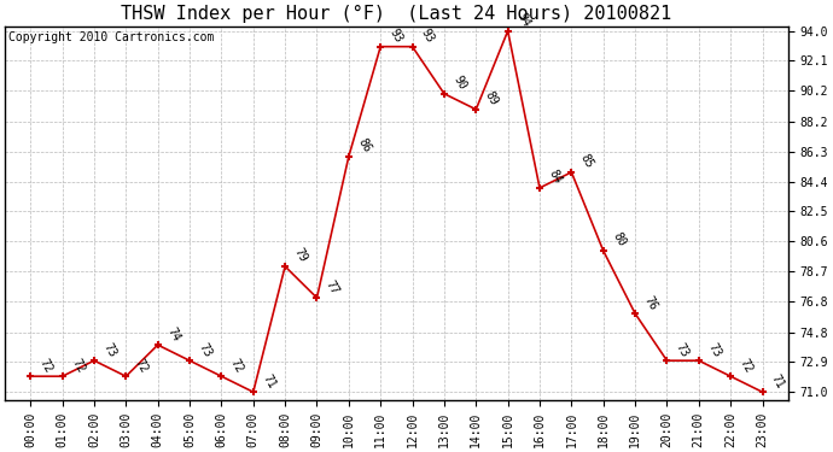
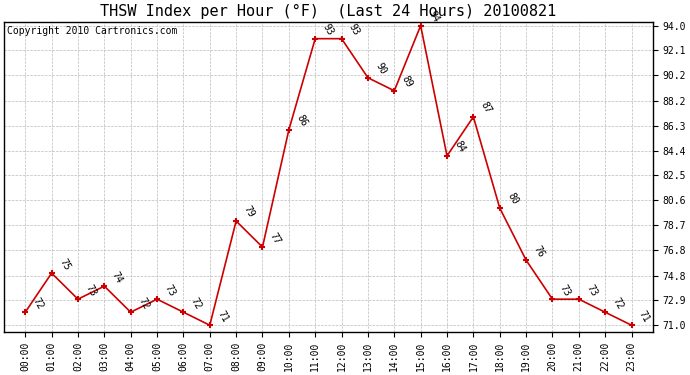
01:00: 72 -> 75
03:00: 72 -> 74
04:00: 74 -> 72
17:00: 85 -> 87
